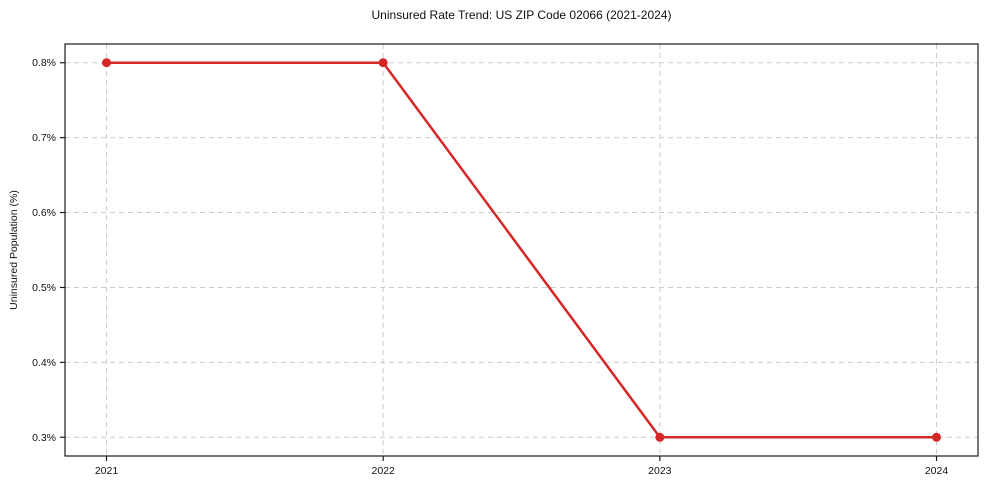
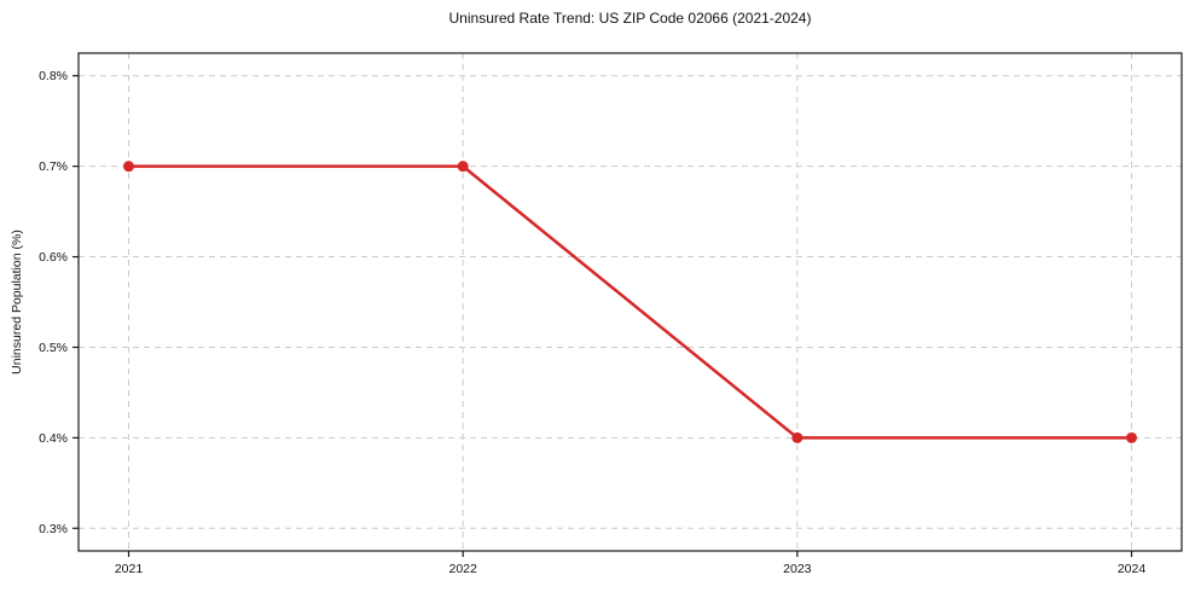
2021: 0.8% -> 0.7%
2022: 0.8% -> 0.7%
2023: 0.3% -> 0.4%
2024: 0.3% -> 0.4%
